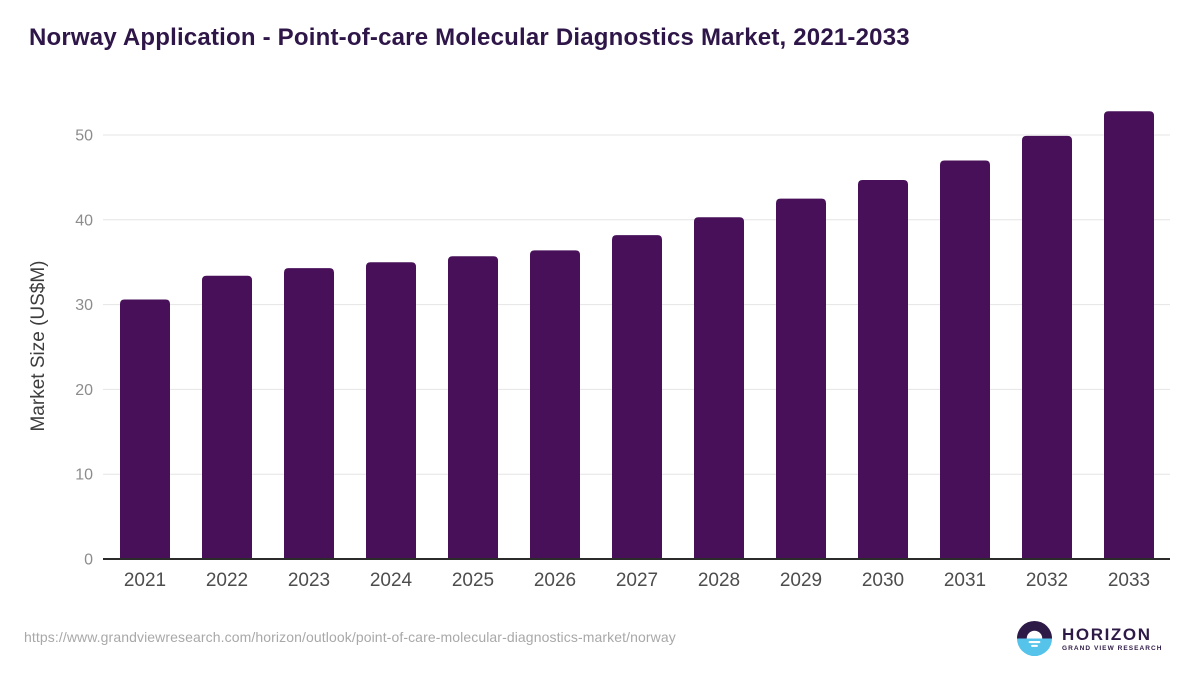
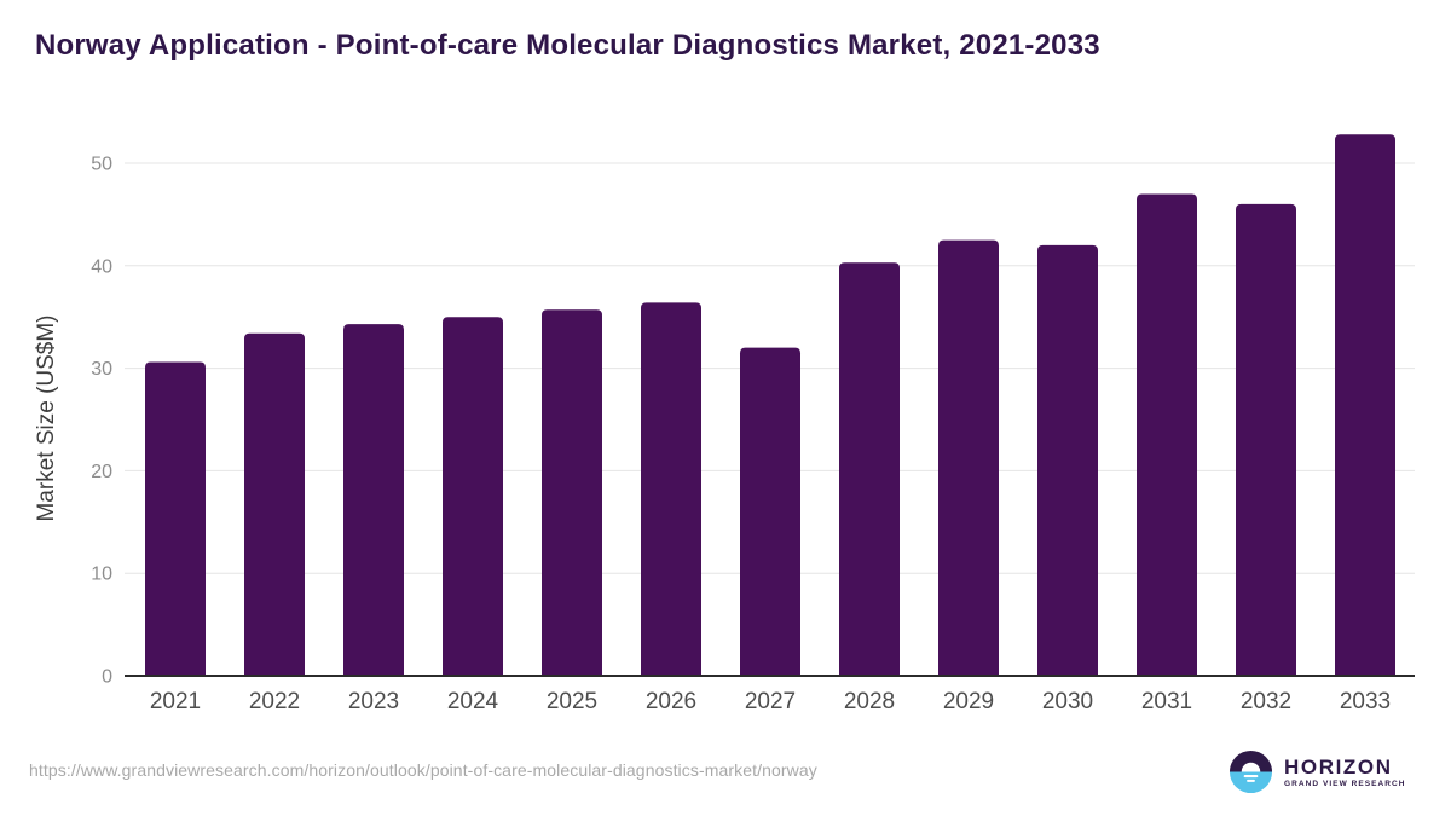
2027: 38 -> 32
2030: 45 -> 42
2032: 50 -> 46
